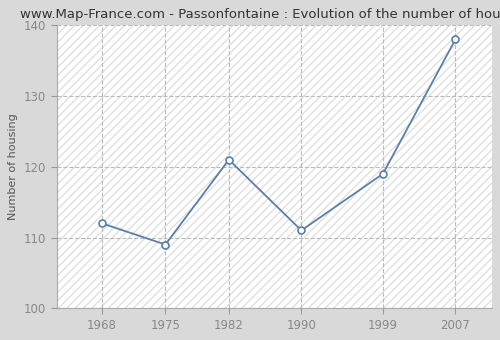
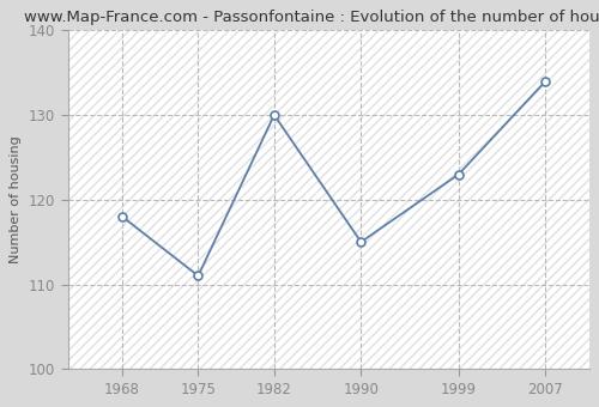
1968: 112 -> 118
1975: 109 -> 111
1982: 121 -> 130
1990: 111 -> 115
1999: 119 -> 123
2007: 138 -> 134
